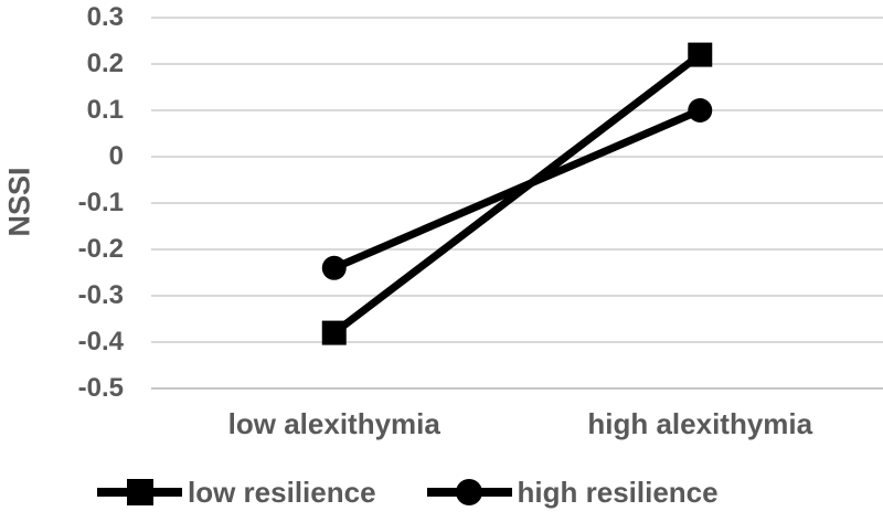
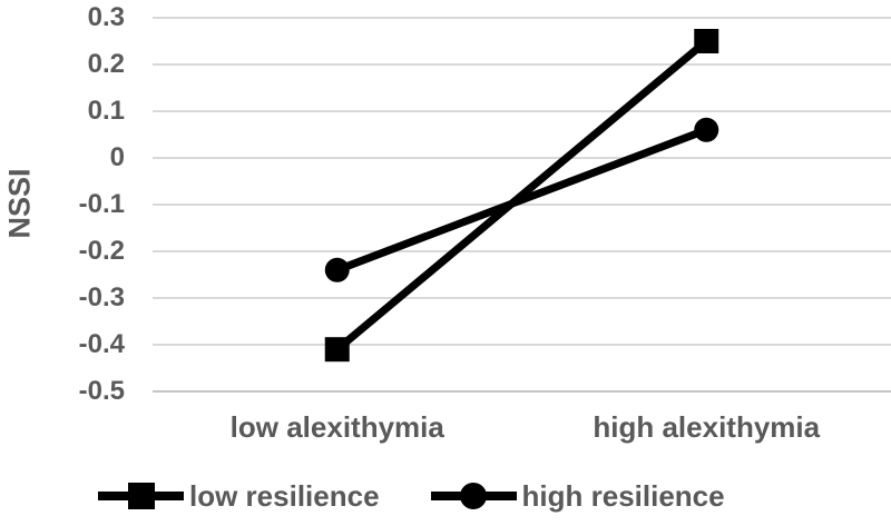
low resilience/low alexithymia: -0.38 -> -0.41
low resilience/high alexithymia: 0.22 -> 0.25
high resilience/high alexithymia: 0.10 -> 0.06
